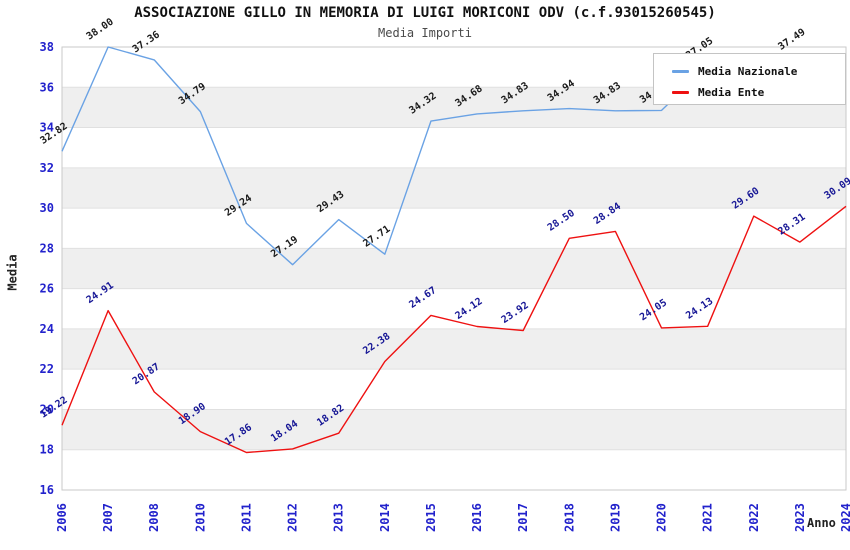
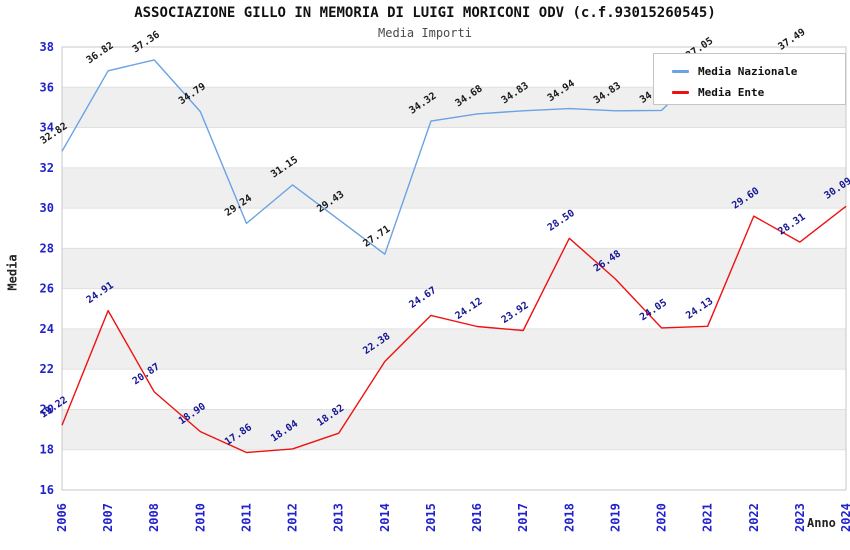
Media Nazionale/2007: 38.00 -> 36.82
Media Nazionale/2012: 27.19 -> 31.15
Media Ente/2019: 28.84 -> 26.48
